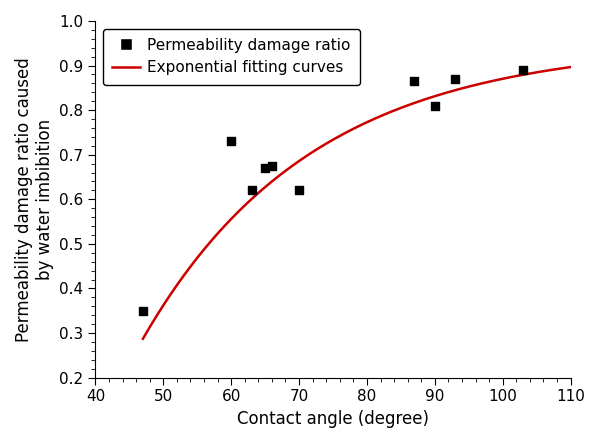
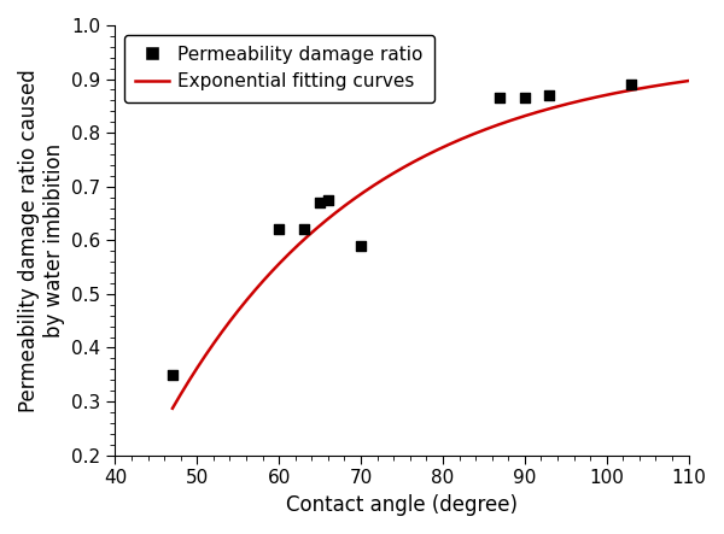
Permeability damage ratio/60: 0.730 -> 0.620
Permeability damage ratio/70: 0.620 -> 0.590
Permeability damage ratio/90: 0.810 -> 0.865
